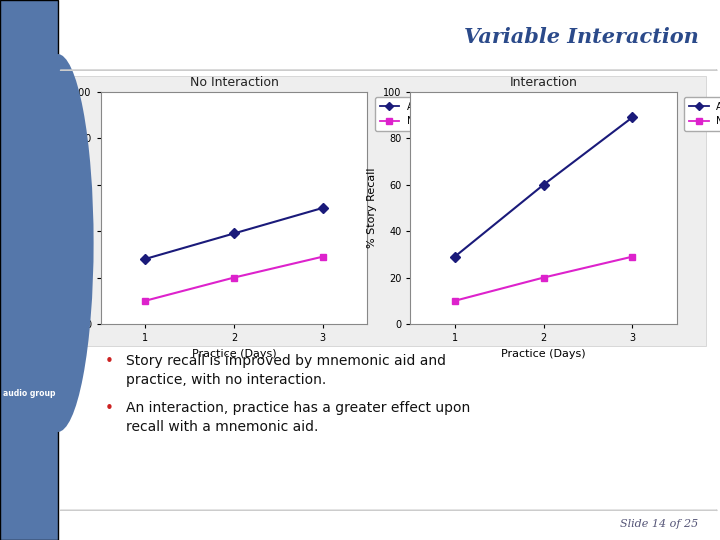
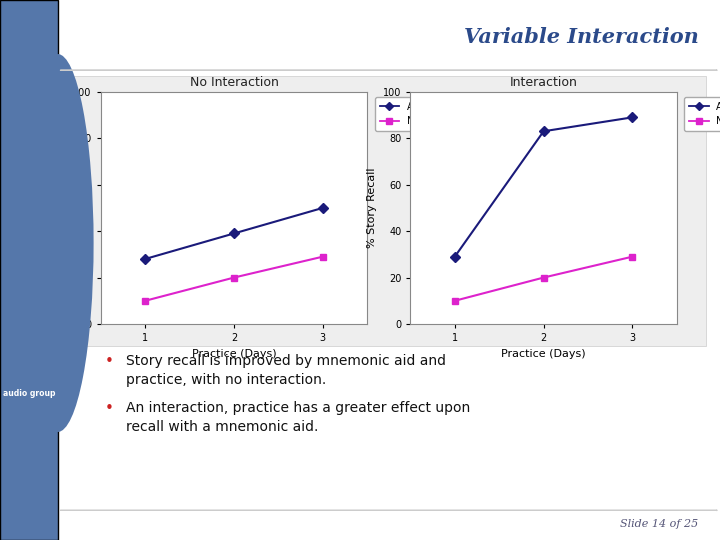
Interaction/Aid/2: 60 -> 83
